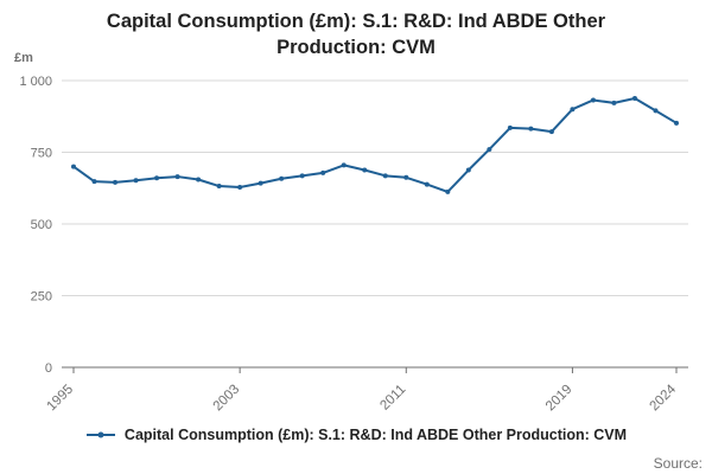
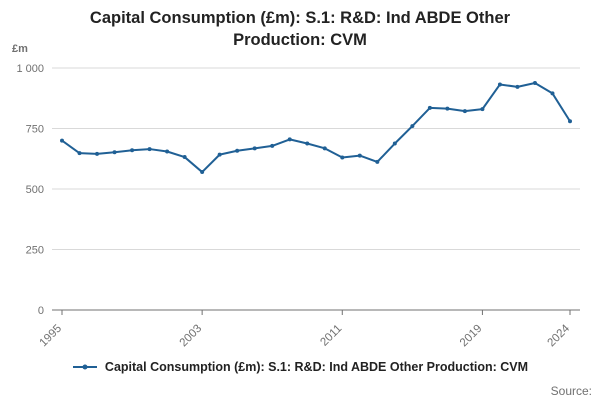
2003: 630 -> 570
2011: 660 -> 630
2019: 900 -> 830
2024: 850 -> 780
